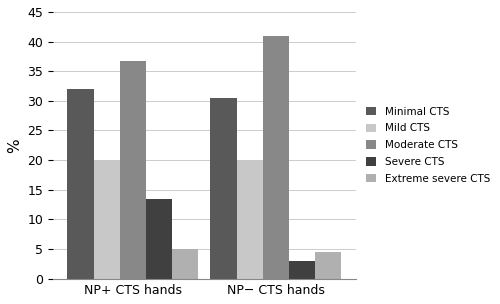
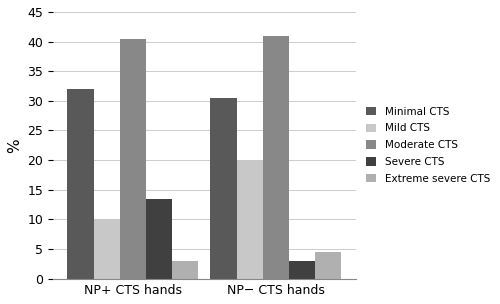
Mild CTS/NP+ CTS hands: 20 -> 10
Moderate CTS/NP+ CTS hands: 36.8 -> 40.5
Extreme severe CTS/NP+ CTS hands: 5.0 -> 3.0
